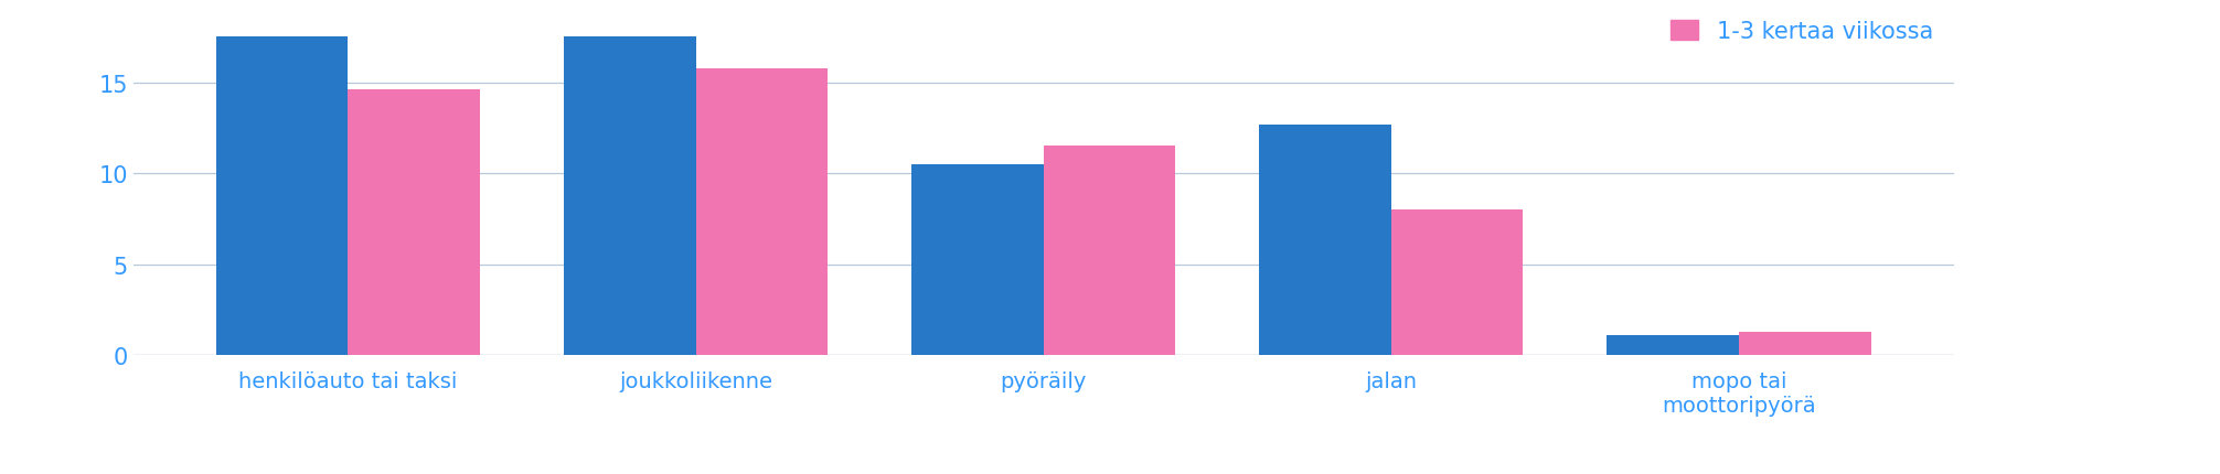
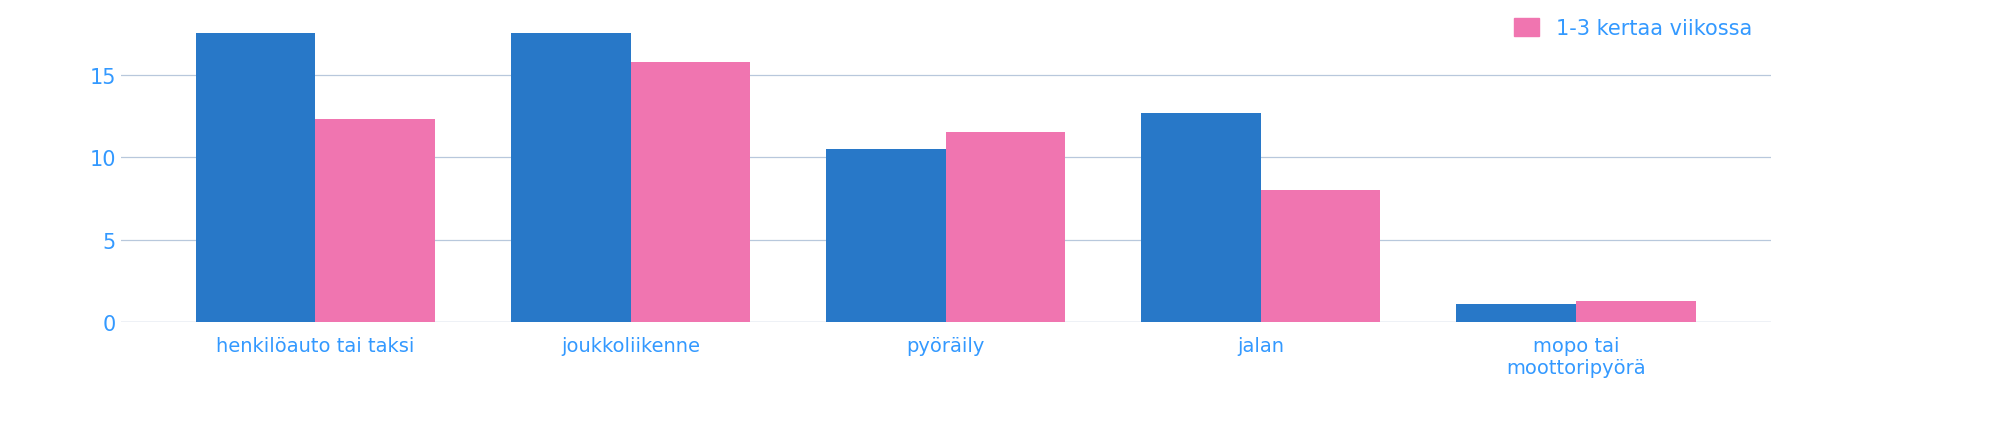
1-3 kertaa viikossa/henkilöauto tai taksi: 14.6 -> 12.3
